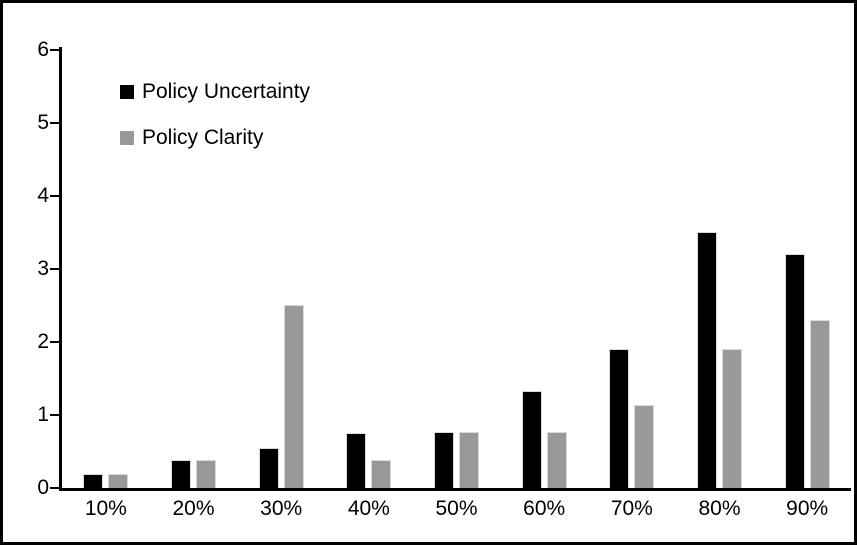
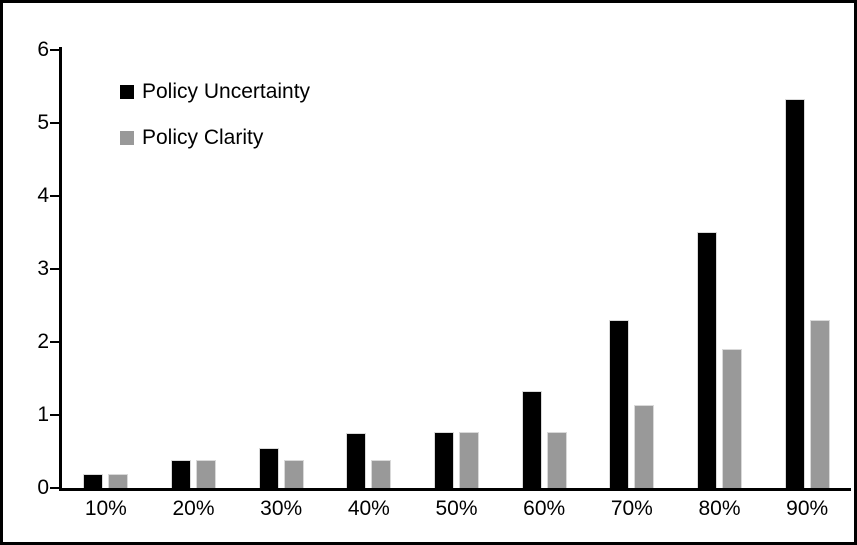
Policy Clarity/30%: 2.5 -> 0.4
Policy Uncertainty/70%: 1.9 -> 2.3
Policy Uncertainty/90%: 3.2 -> 5.3
